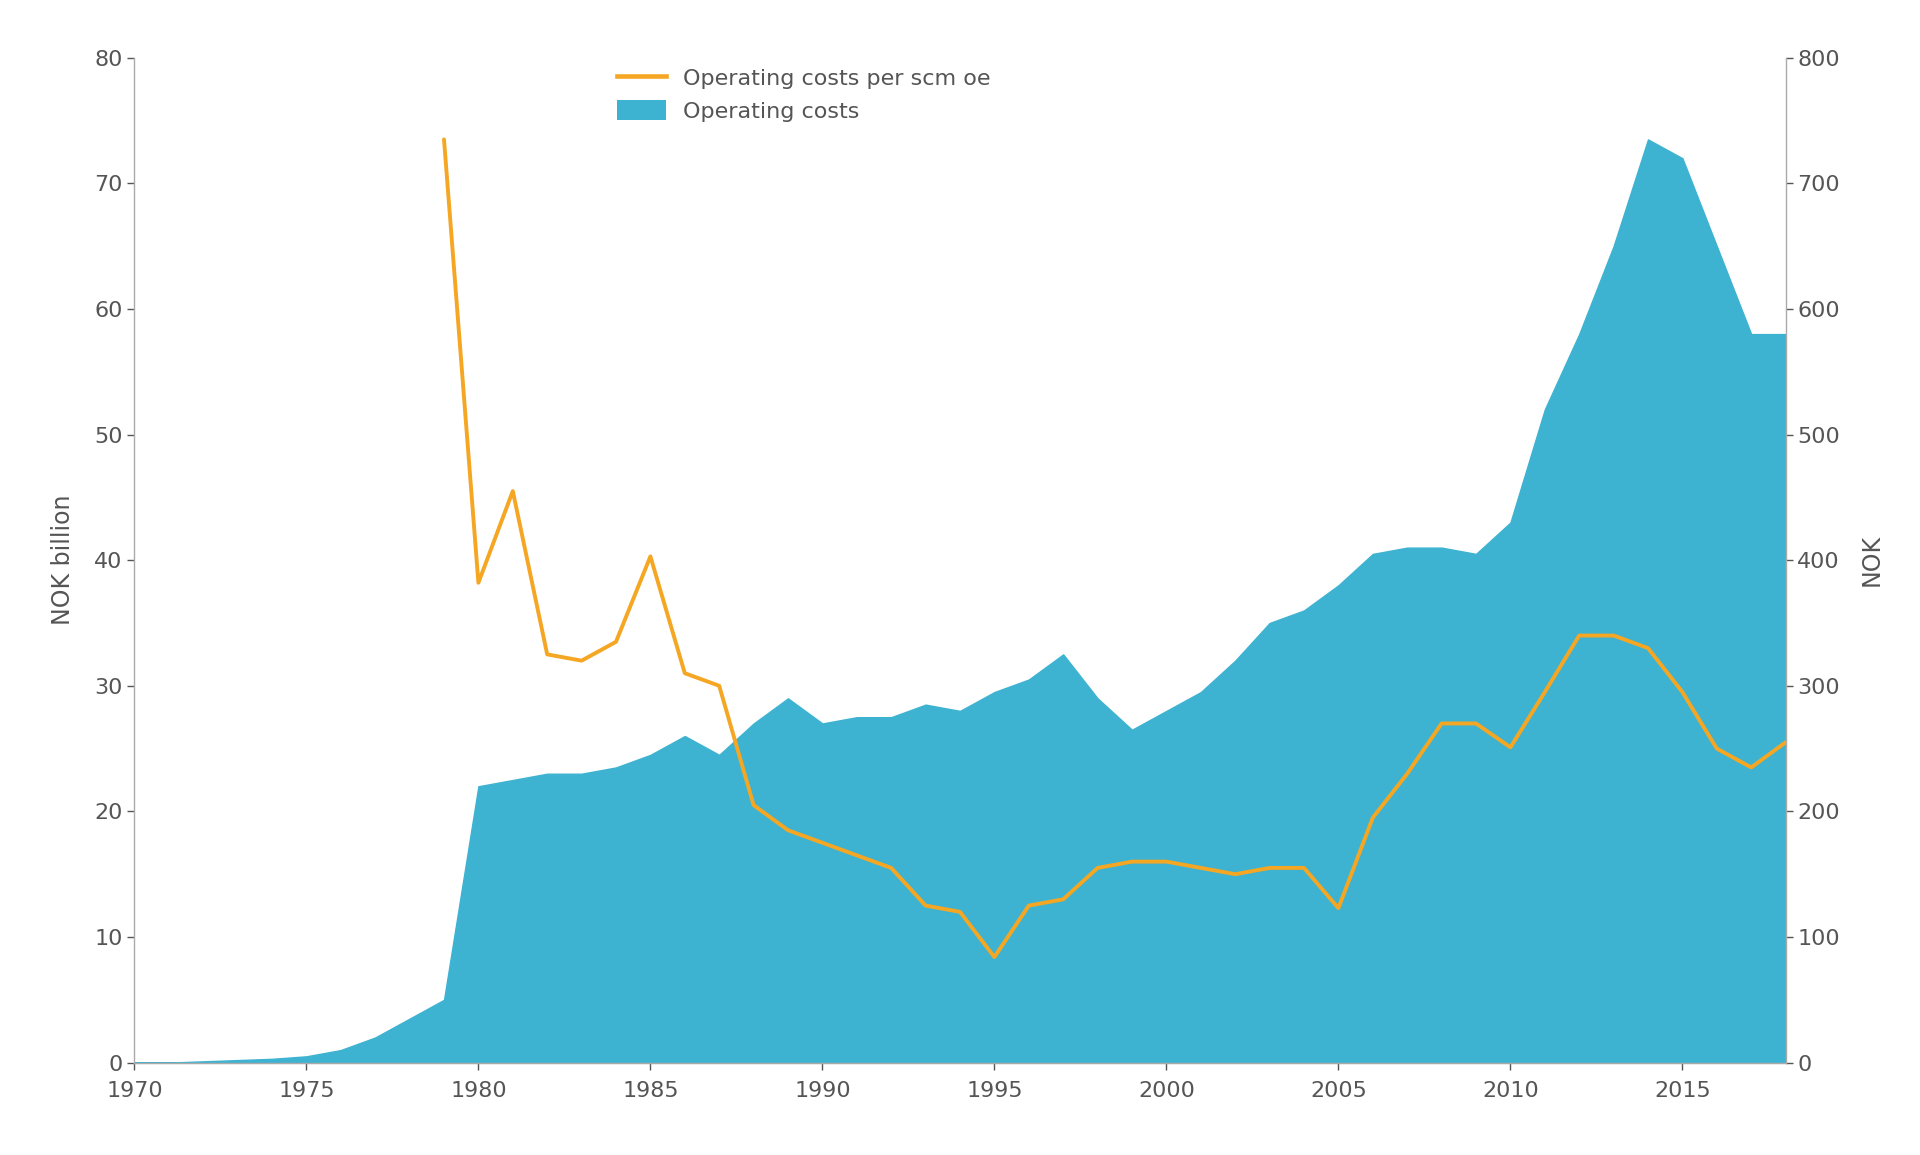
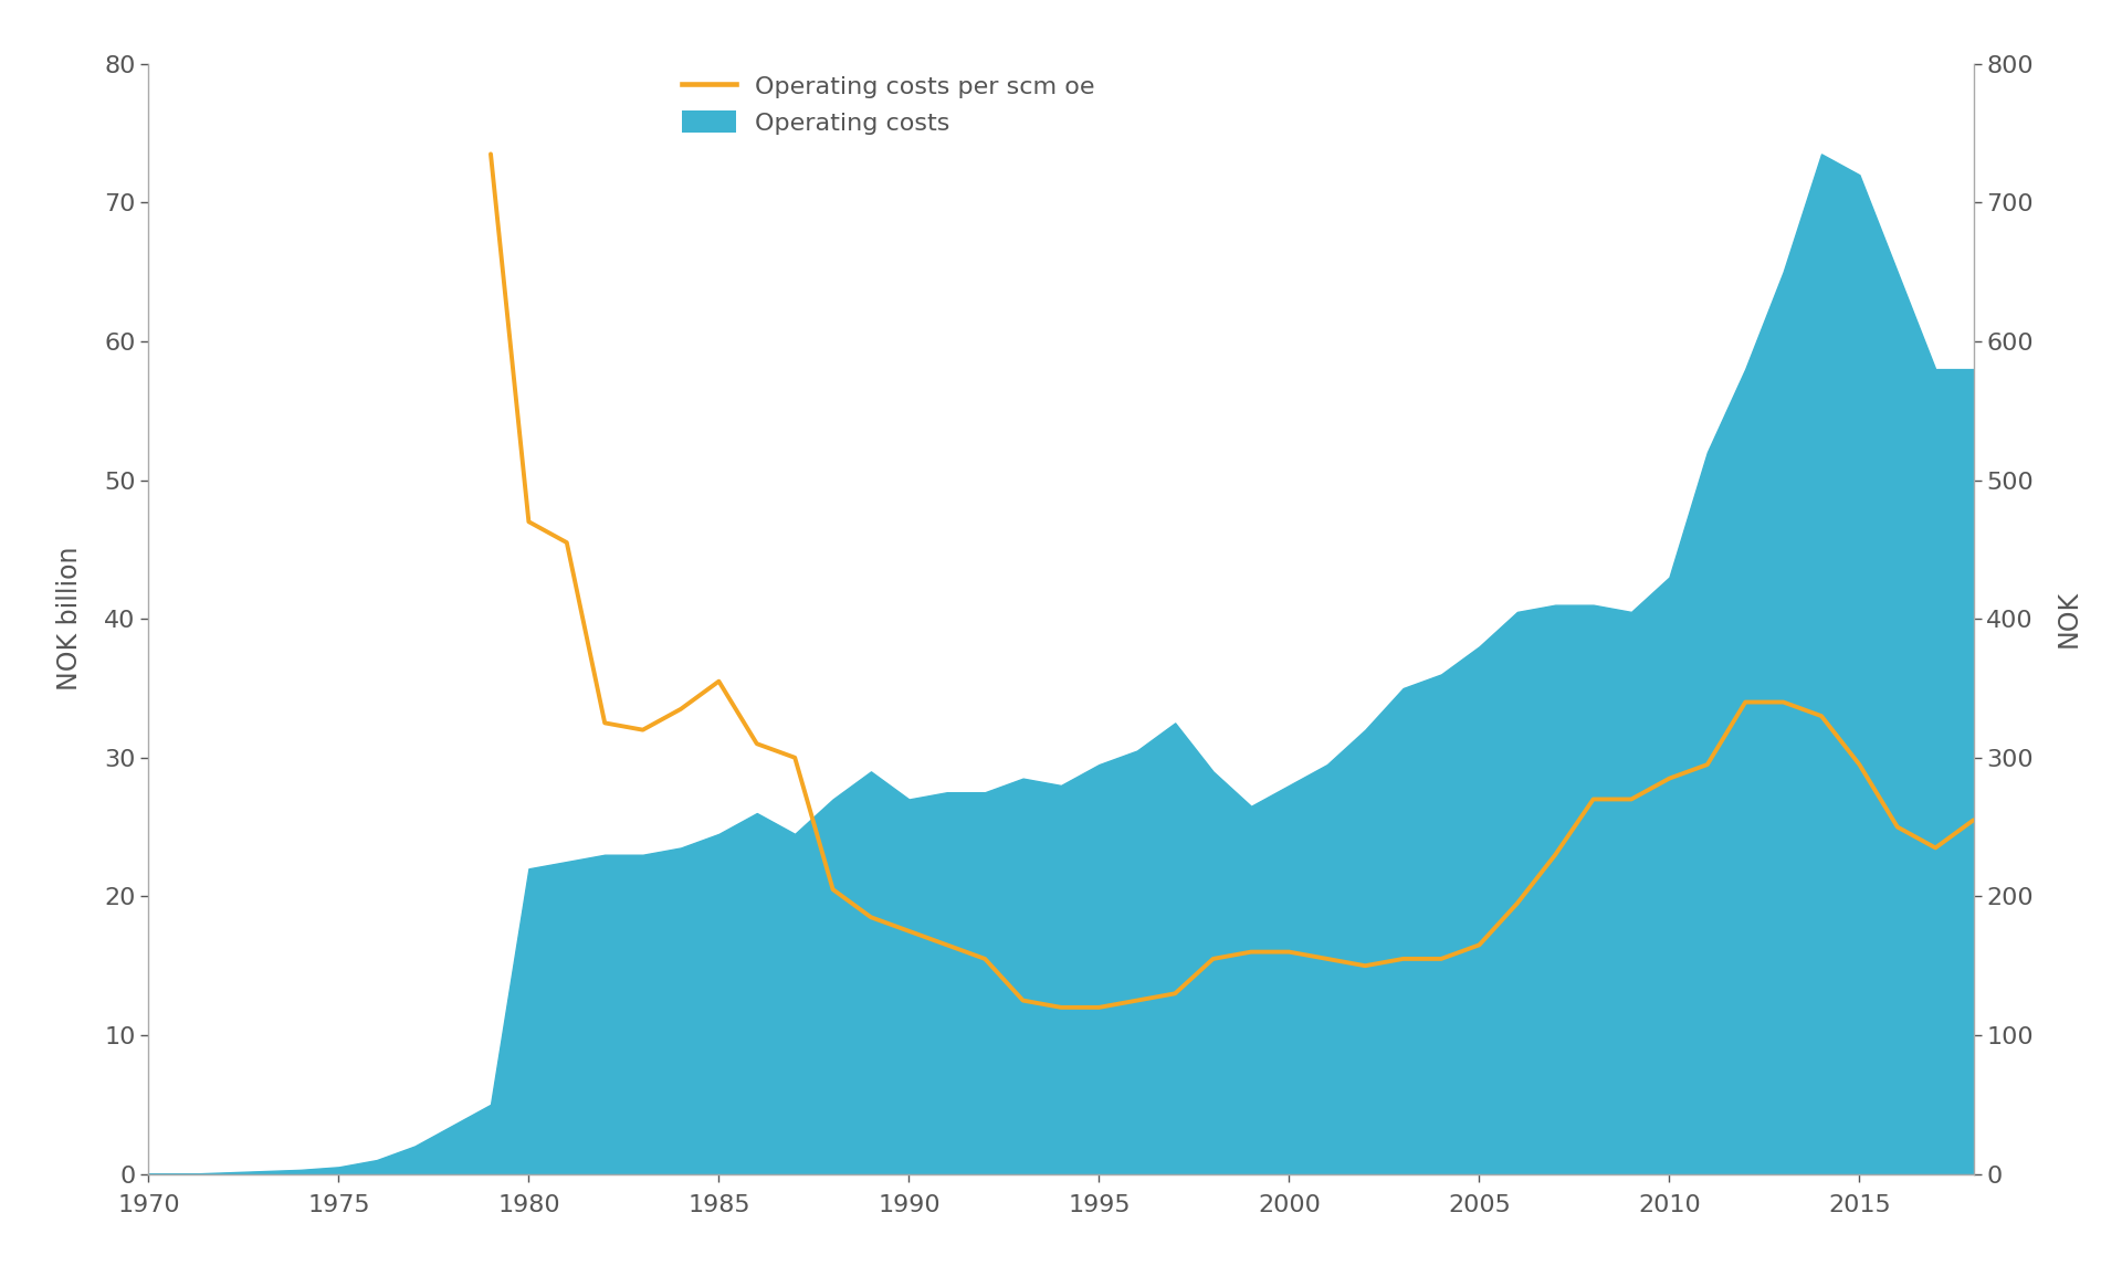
Operating costs per scm oe/1980: 382 -> 470
Operating costs per scm oe/1985: 403 -> 355
Operating costs per scm oe/1995: 84 -> 120
Operating costs per scm oe/2005: 123 -> 165
Operating costs per scm oe/2010: 251 -> 285
